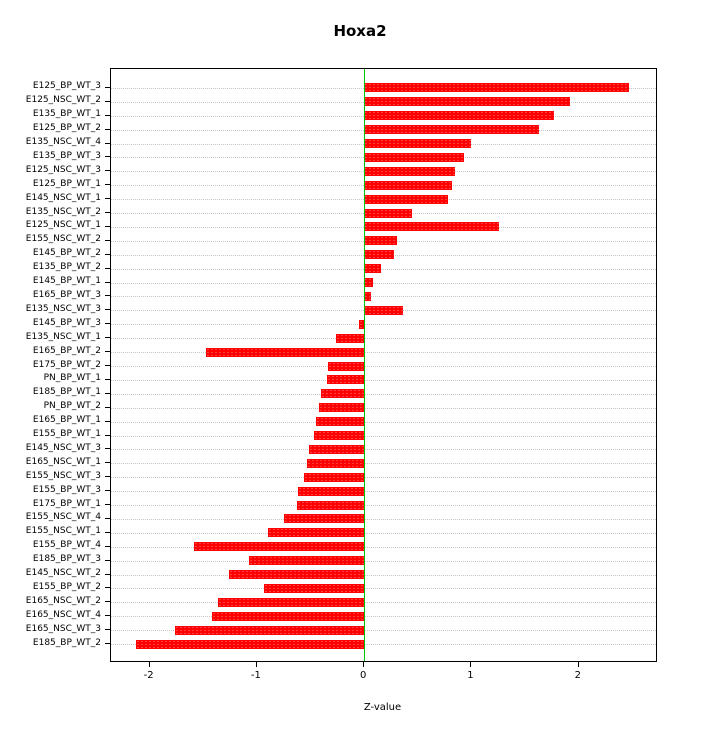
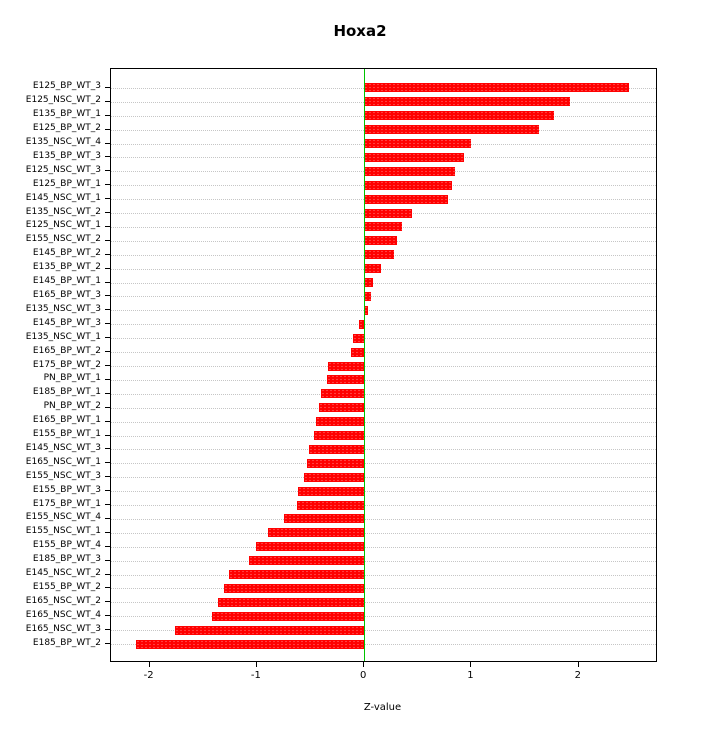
E125_NSC_WT_1: 1.26 -> 0.35
E135_NSC_WT_3: 0.36 -> 0.04
E135_NSC_WT_1: -0.26 -> -0.10
E165_BP_WT_2: -1.47 -> -0.12
E155_BP_WT_4: -1.59 -> -1.01
E155_BP_WT_2: -0.93 -> -1.31
